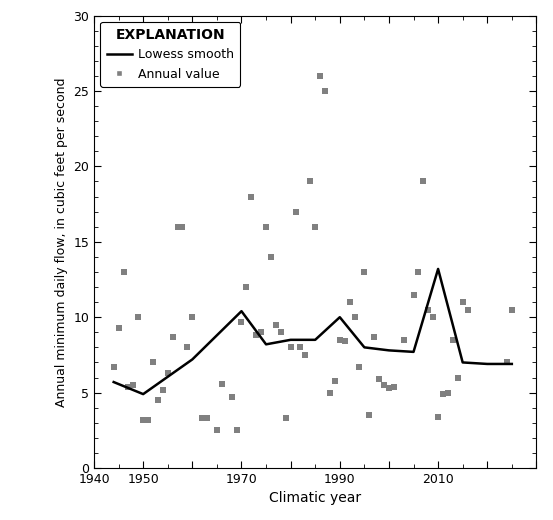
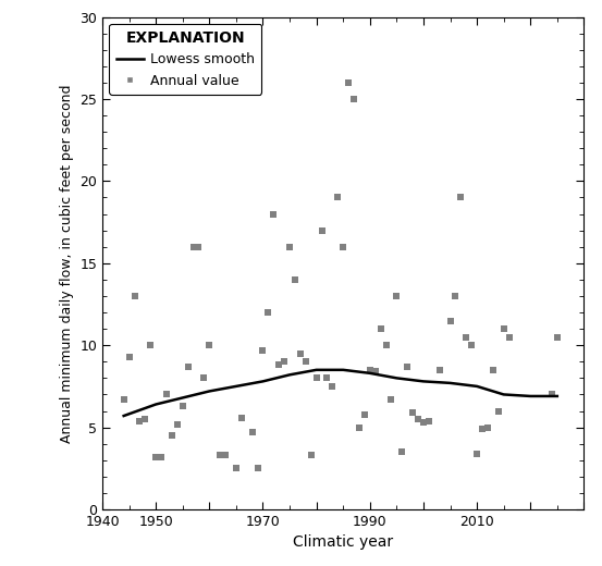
Lowess smooth/1950: 4.9 -> 6.4
Lowess smooth/1970: 10.4 -> 7.8
Lowess smooth/1990: 10.0 -> 8.3
Lowess smooth/2010: 13.2 -> 7.5
